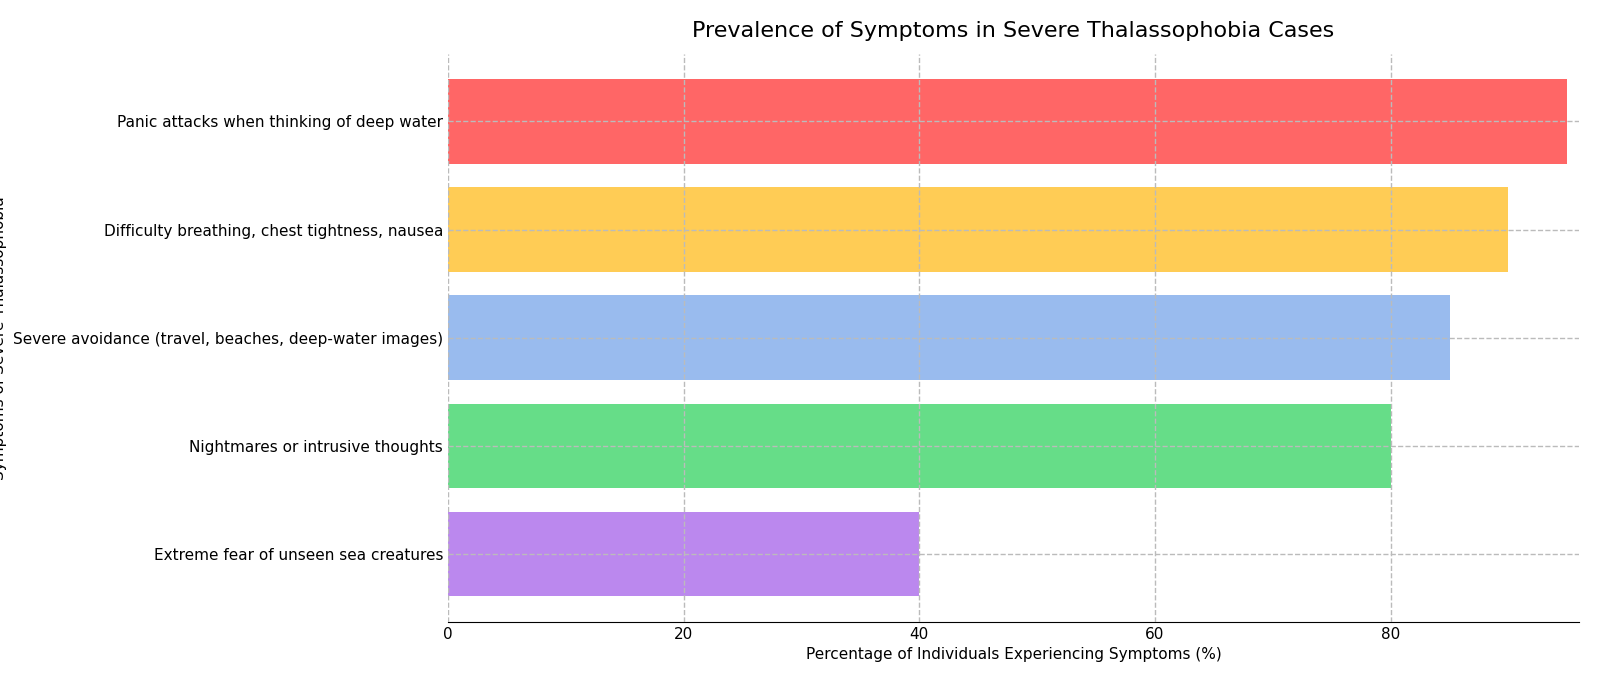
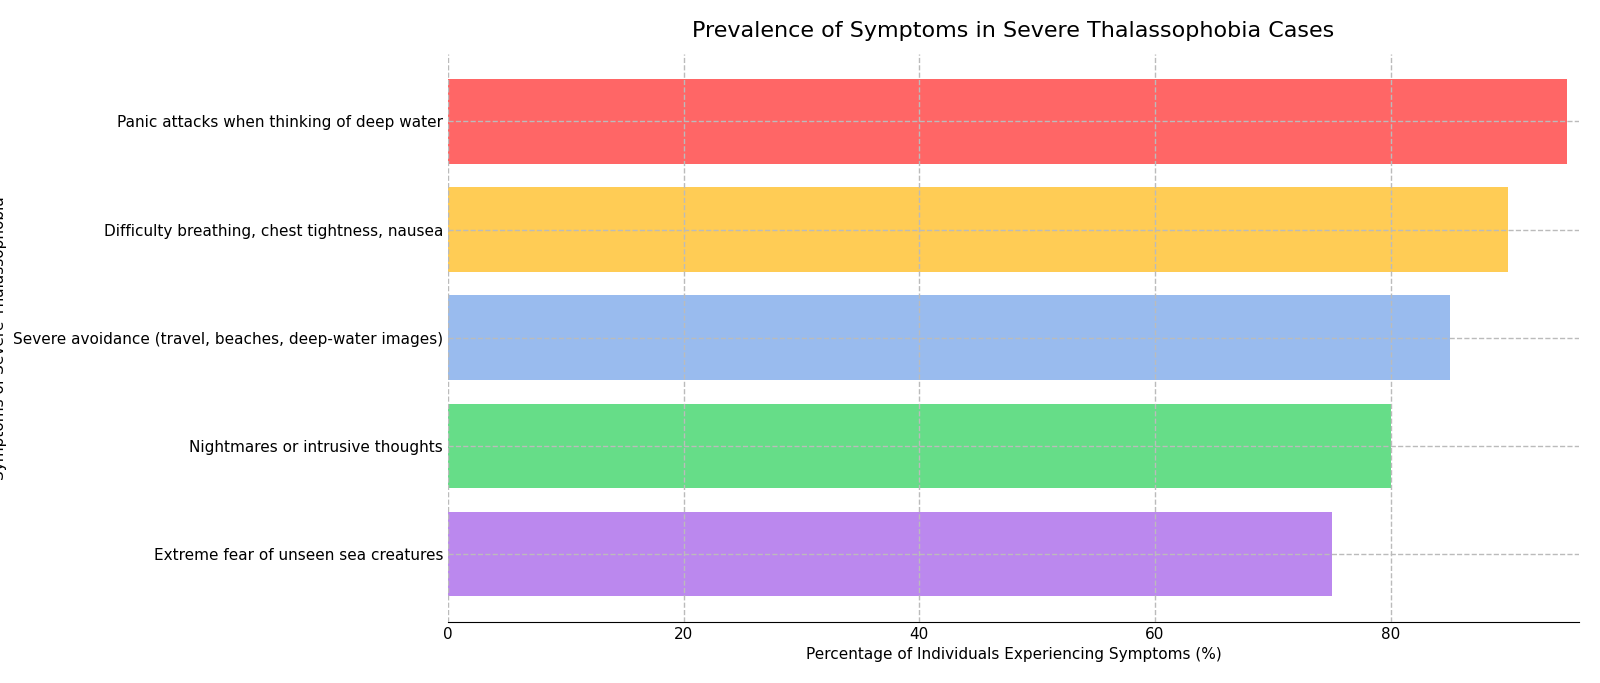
Extreme fear of unseen sea creatures: 40 -> 75
